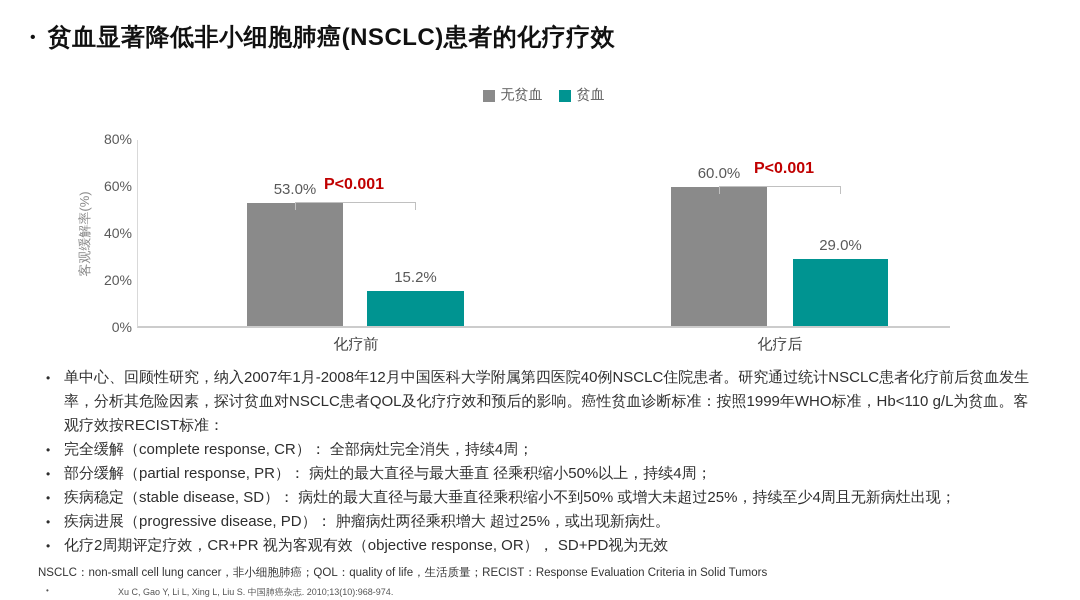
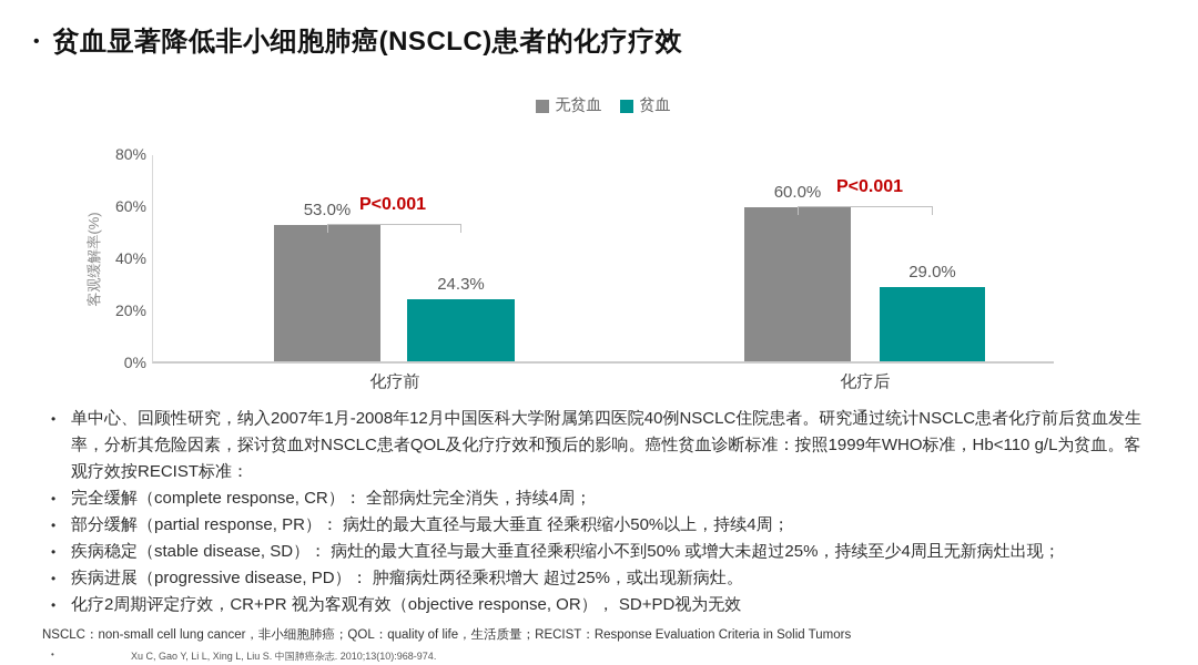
贫血/化疗前: 15.2% -> 24.3%
